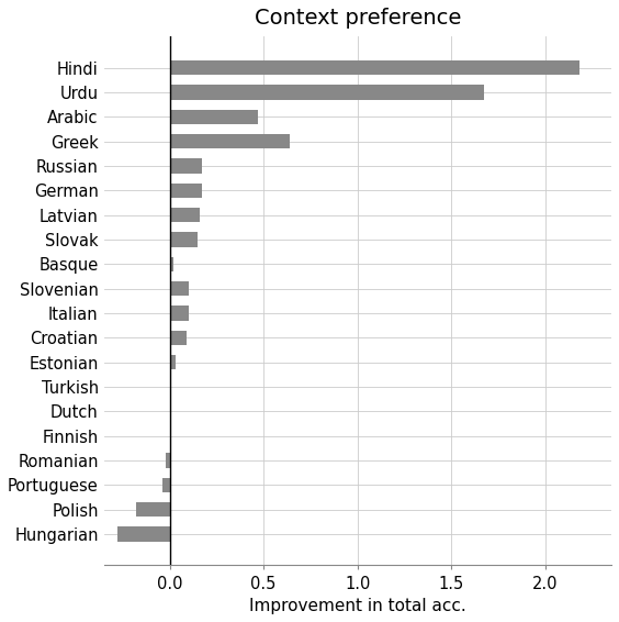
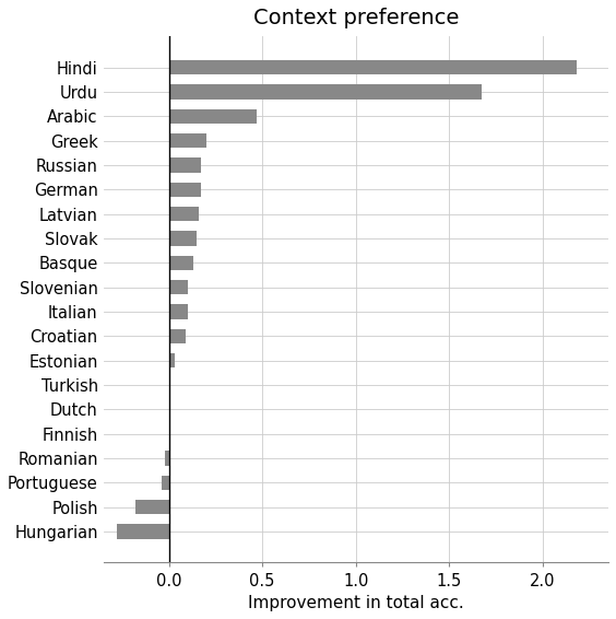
Greek: 0.64 -> 0.20
Basque: 0.02 -> 0.13
